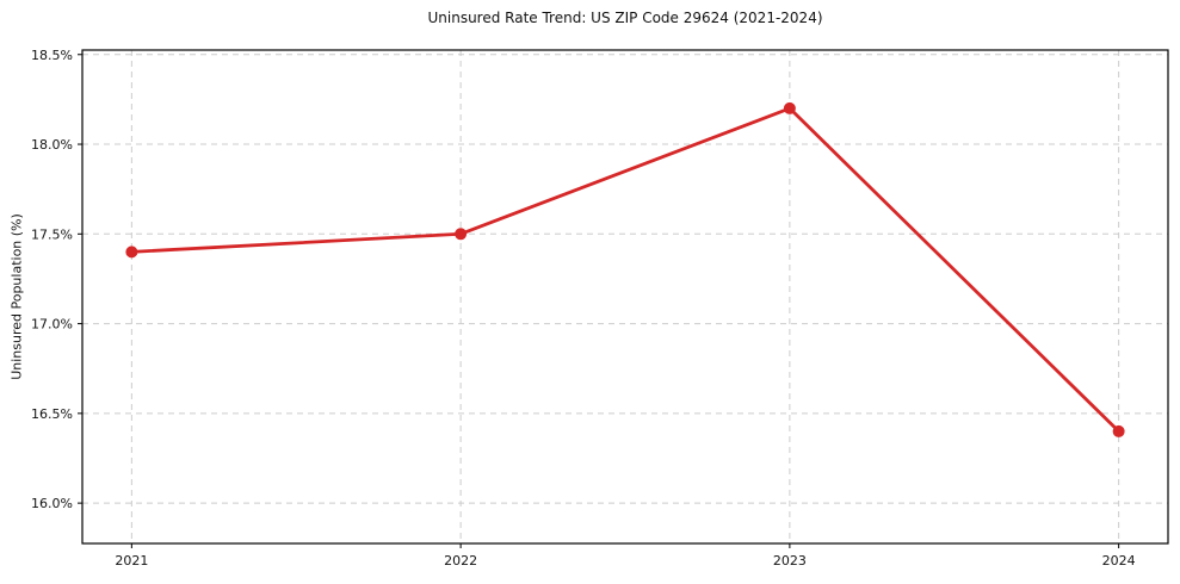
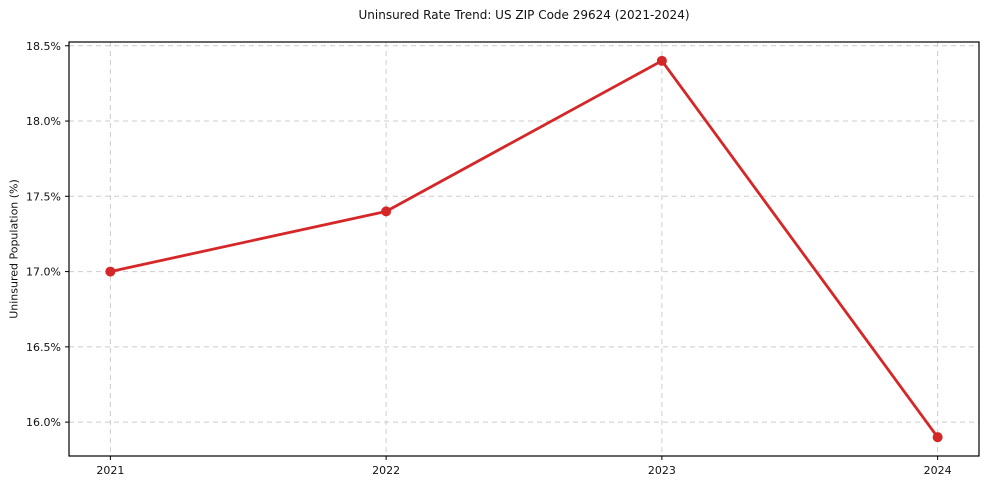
2021: 17.4% -> 17.0%
2022: 17.5% -> 17.4%
2023: 18.2% -> 18.4%
2024: 16.4% -> 15.9%
